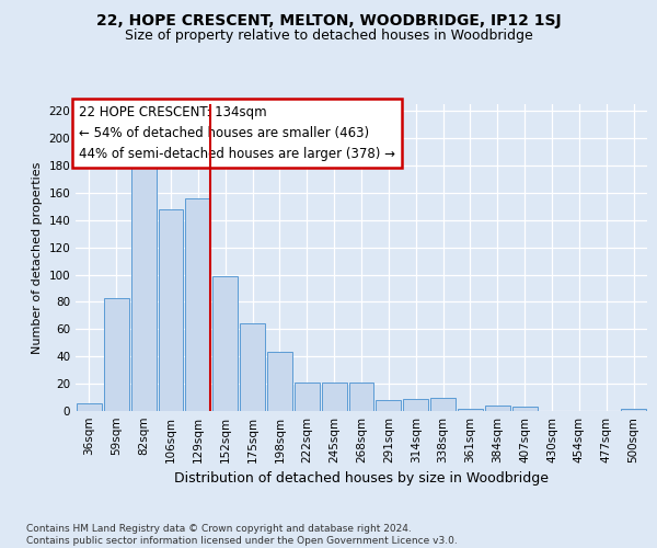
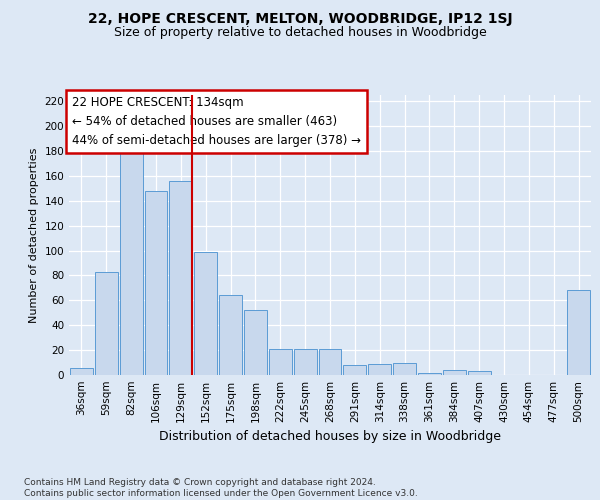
198sqm: 43 -> 52
500sqm: 2 -> 68
